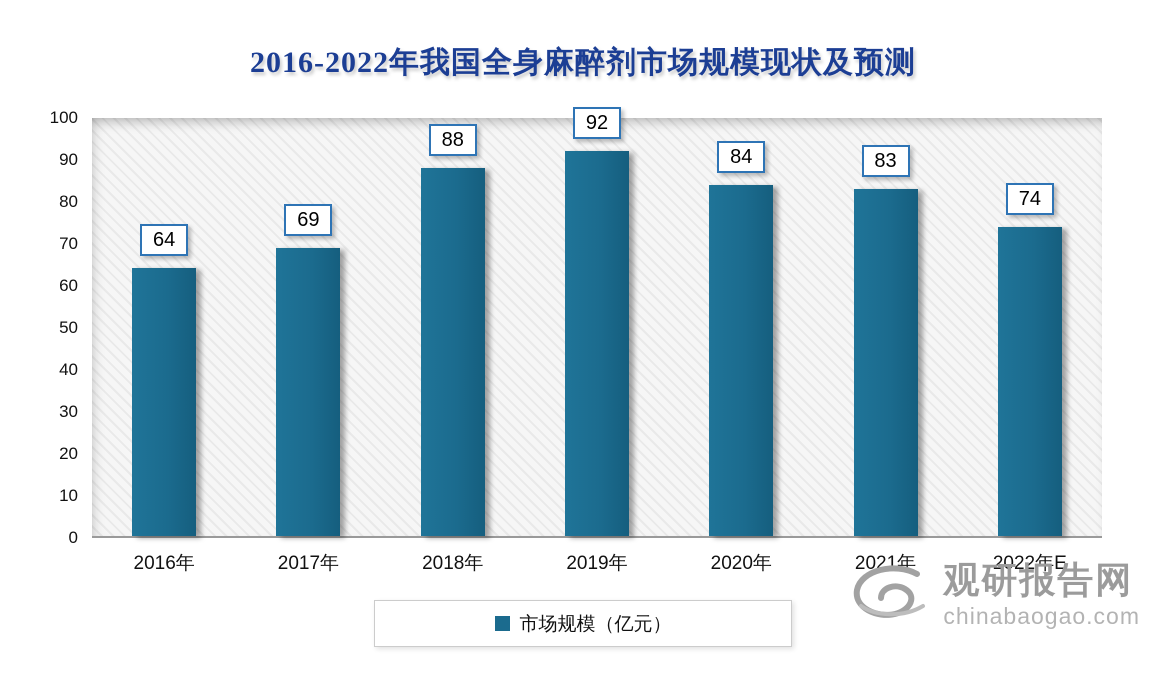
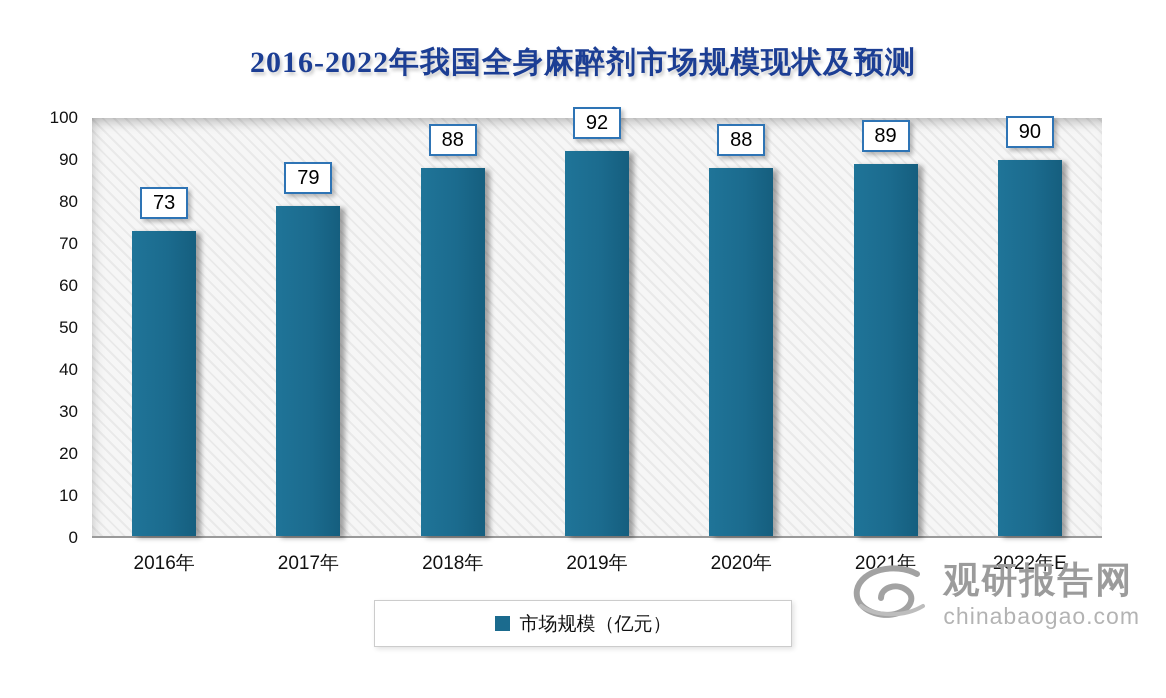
2016年: 64 -> 73
2017年: 69 -> 79
2020年: 84 -> 88
2021年: 83 -> 89
2022年E: 74 -> 90
